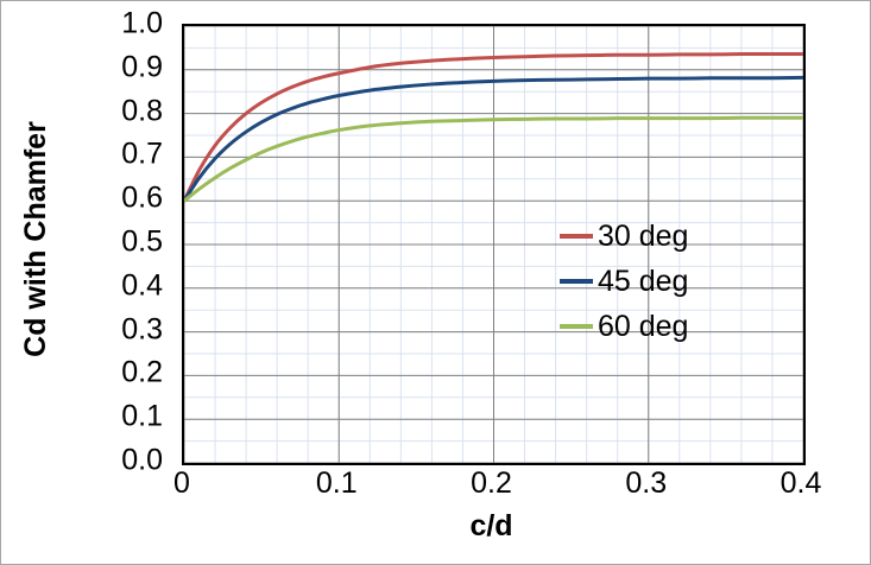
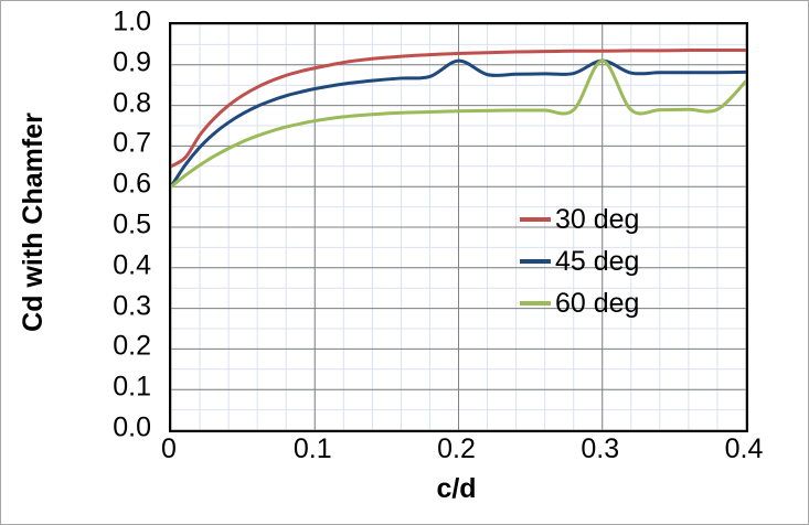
30 deg/0: 0.60 -> 0.65
45 deg/0.2: 0.87 -> 0.91
45 deg/0.3: 0.88 -> 0.91
60 deg/0.3: 0.79 -> 0.91
60 deg/0.4: 0.79 -> 0.86
